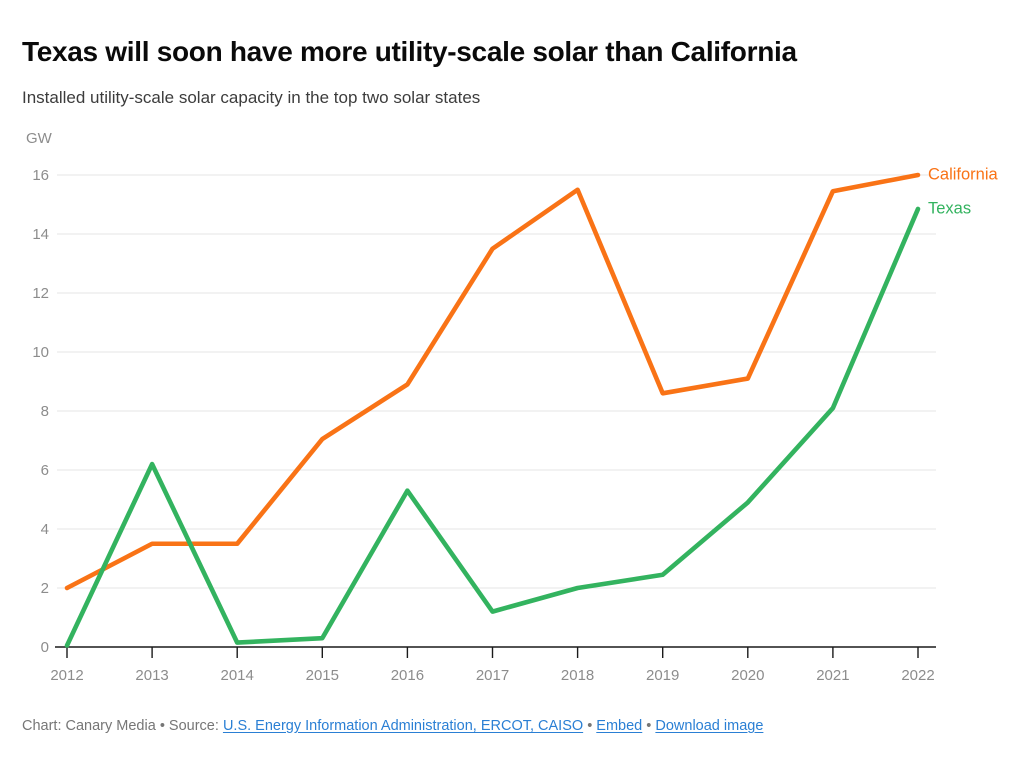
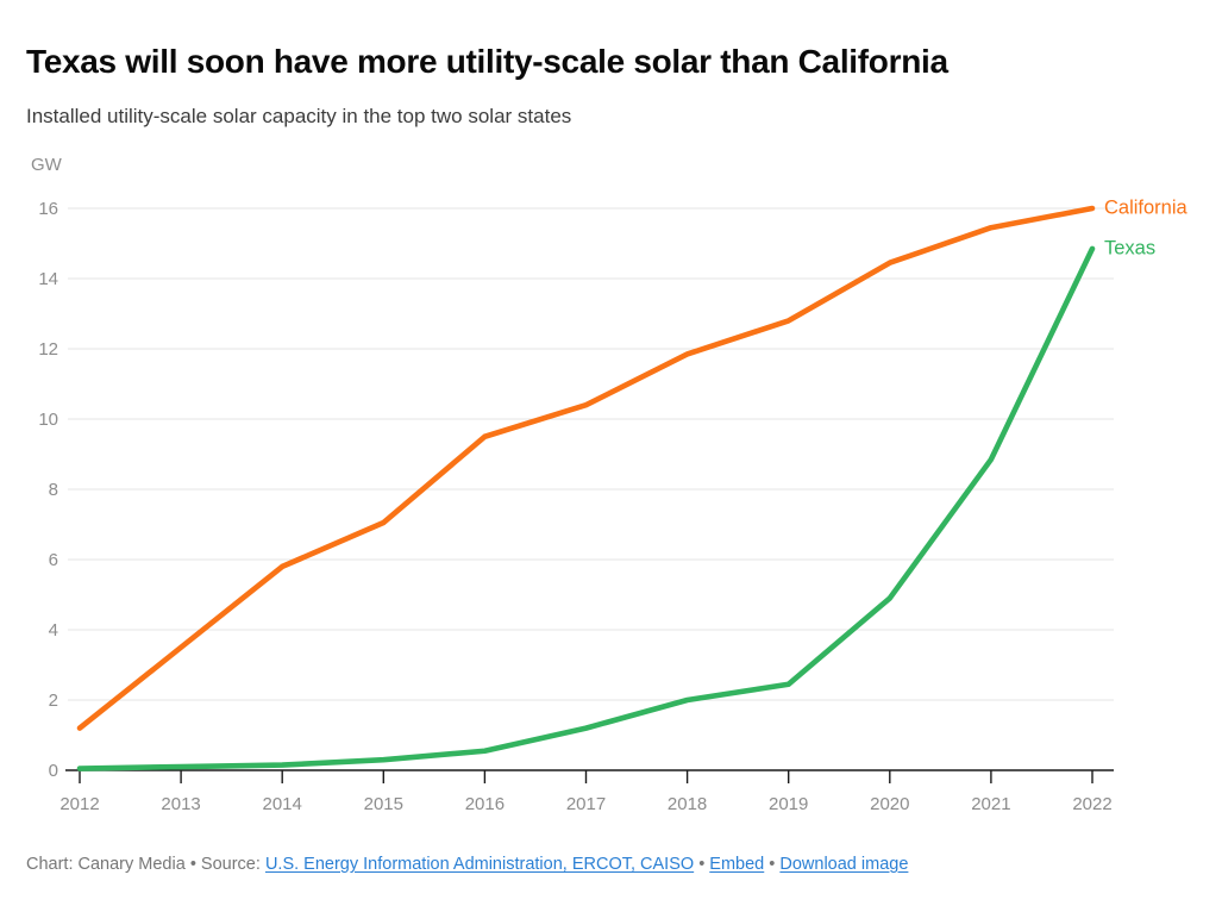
California/2012: 2.0 -> 1.2
Texas/2013: 6.2 -> 0.1
California/2014: 3.5 -> 5.8
California/2016: 8.9 -> 9.5
Texas/2016: 5.3 -> 0.6
California/2017: 13.5 -> 10.4
California/2018: 15.5 -> 11.8
California/2019: 8.6 -> 12.8
California/2020: 9.1 -> 14.4
Texas/2021: 8.1 -> 8.8
